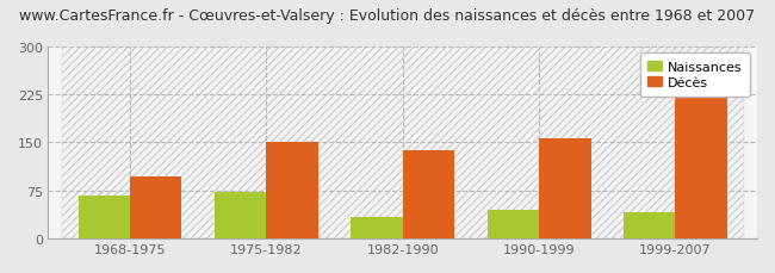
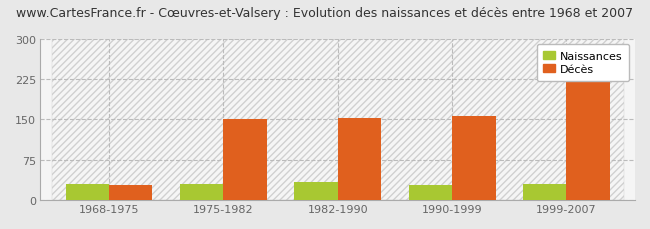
Naissances/1968-1975: 66 -> 30
Décès/1968-1975: 96 -> 28
Naissances/1975-1982: 72 -> 30
Décès/1982-1990: 138 -> 153
Naissances/1990-1999: 44 -> 28
Naissances/1999-2007: 40 -> 30
